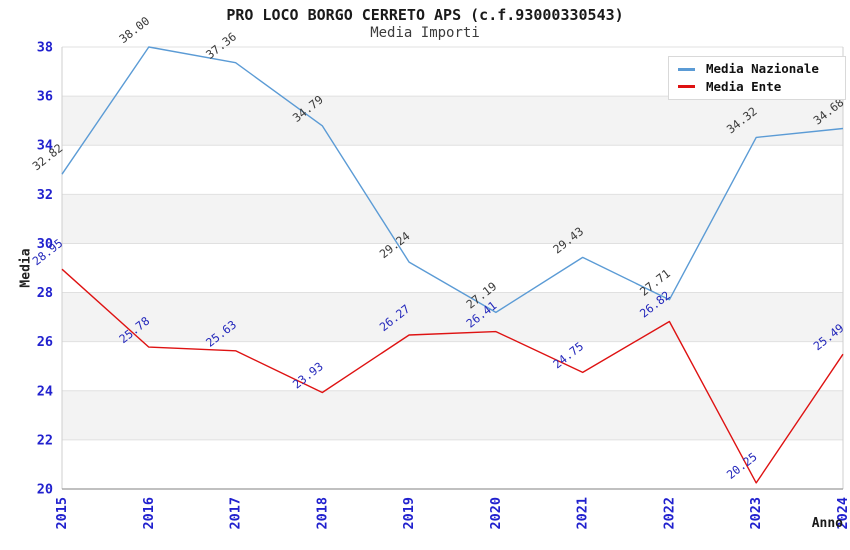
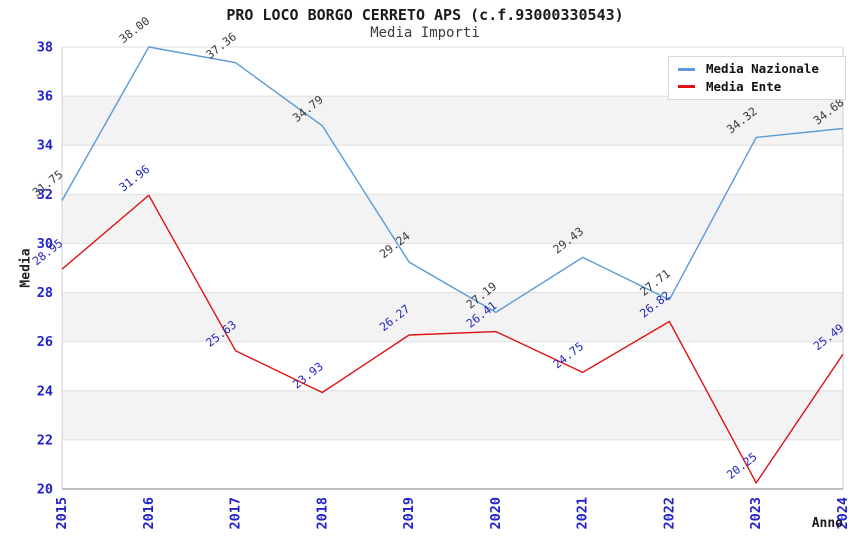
Media Nazionale/2015: 32.82 -> 31.75
Media Ente/2016: 25.78 -> 31.96
